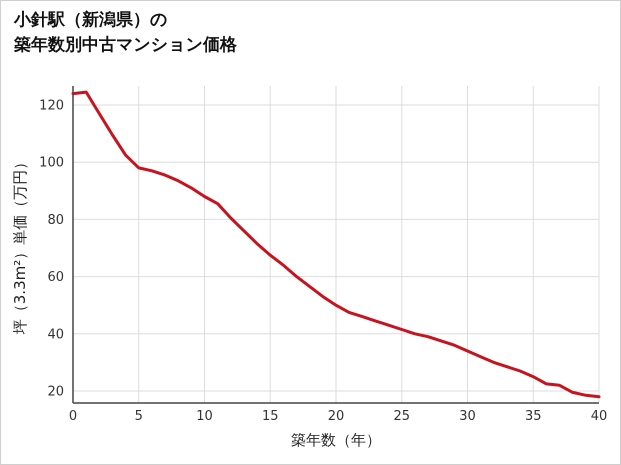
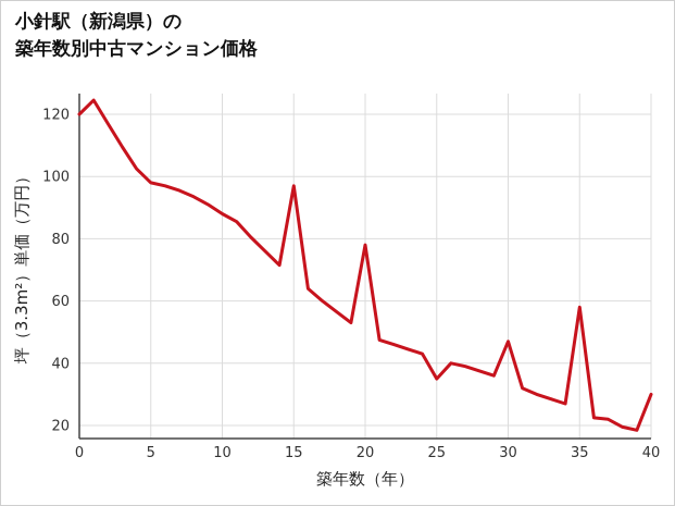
0: 124 -> 120
15: 68 -> 97
20: 50 -> 78
25: 42 -> 35
30: 34 -> 47
35: 25 -> 58
40: 18 -> 30
